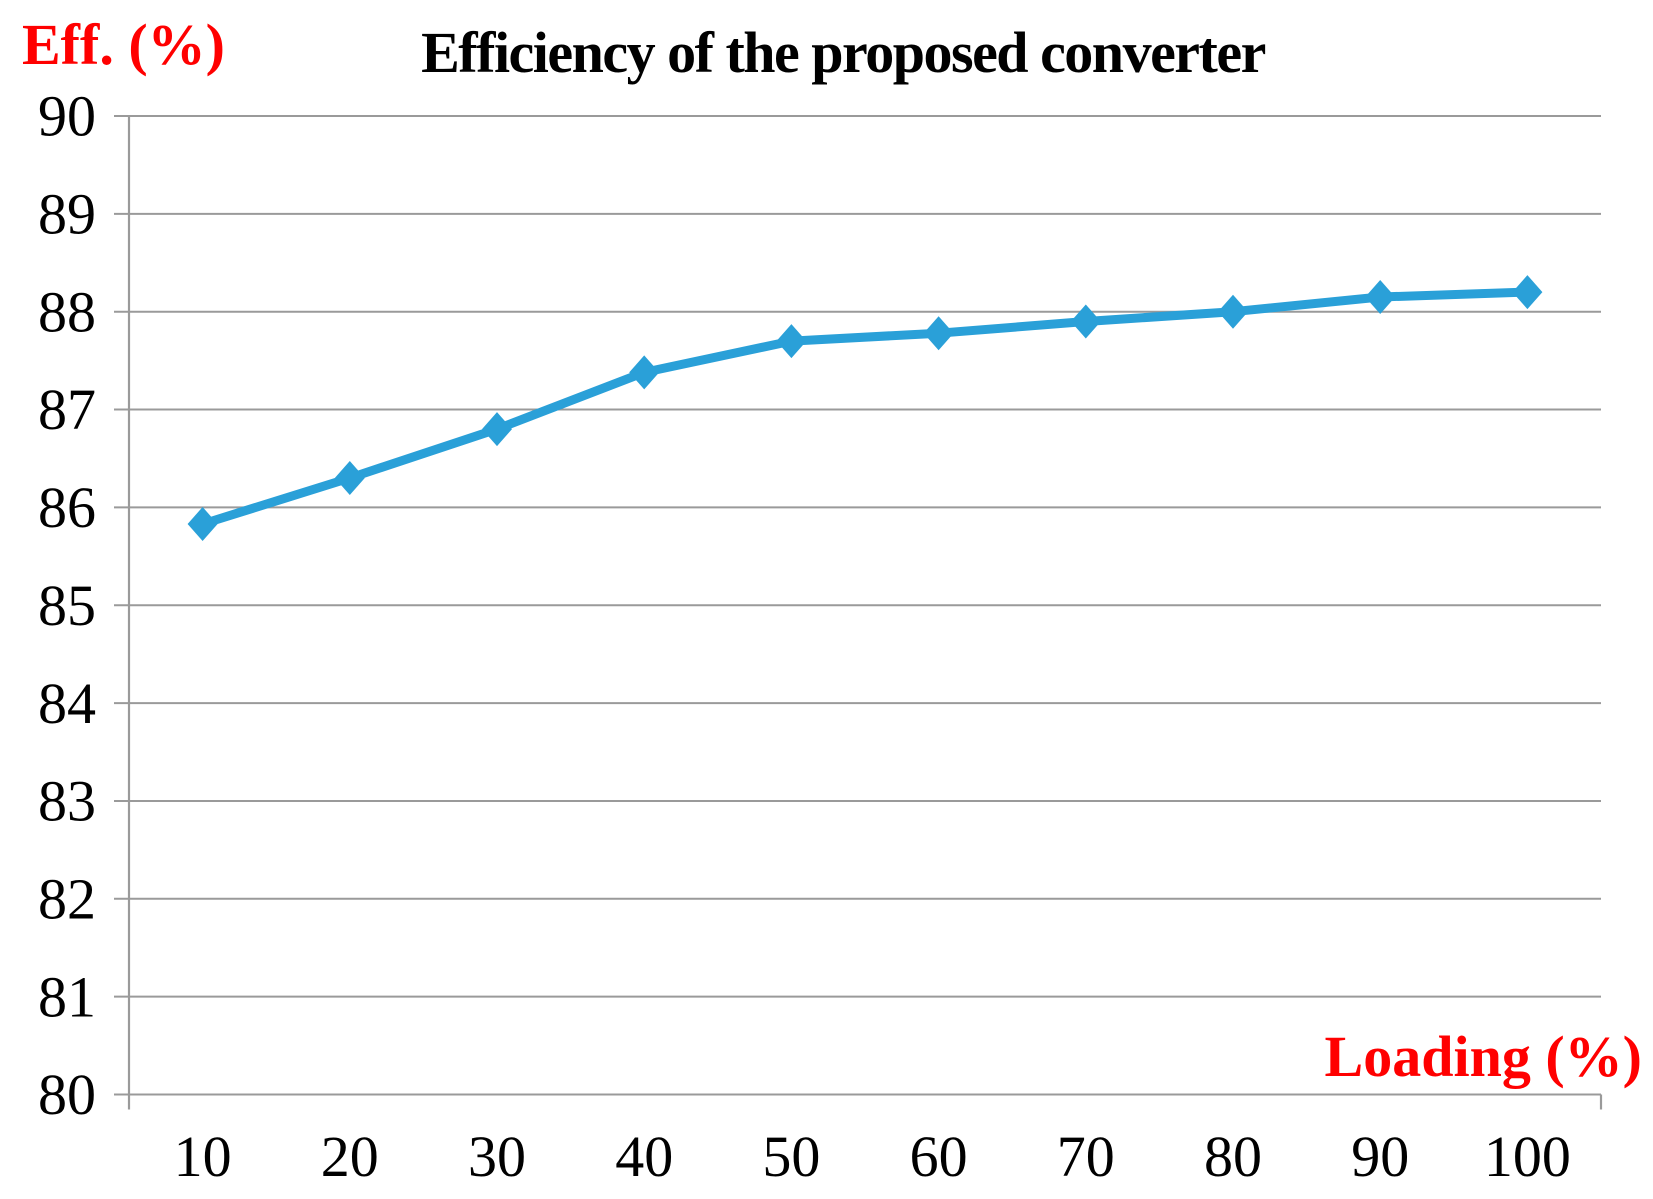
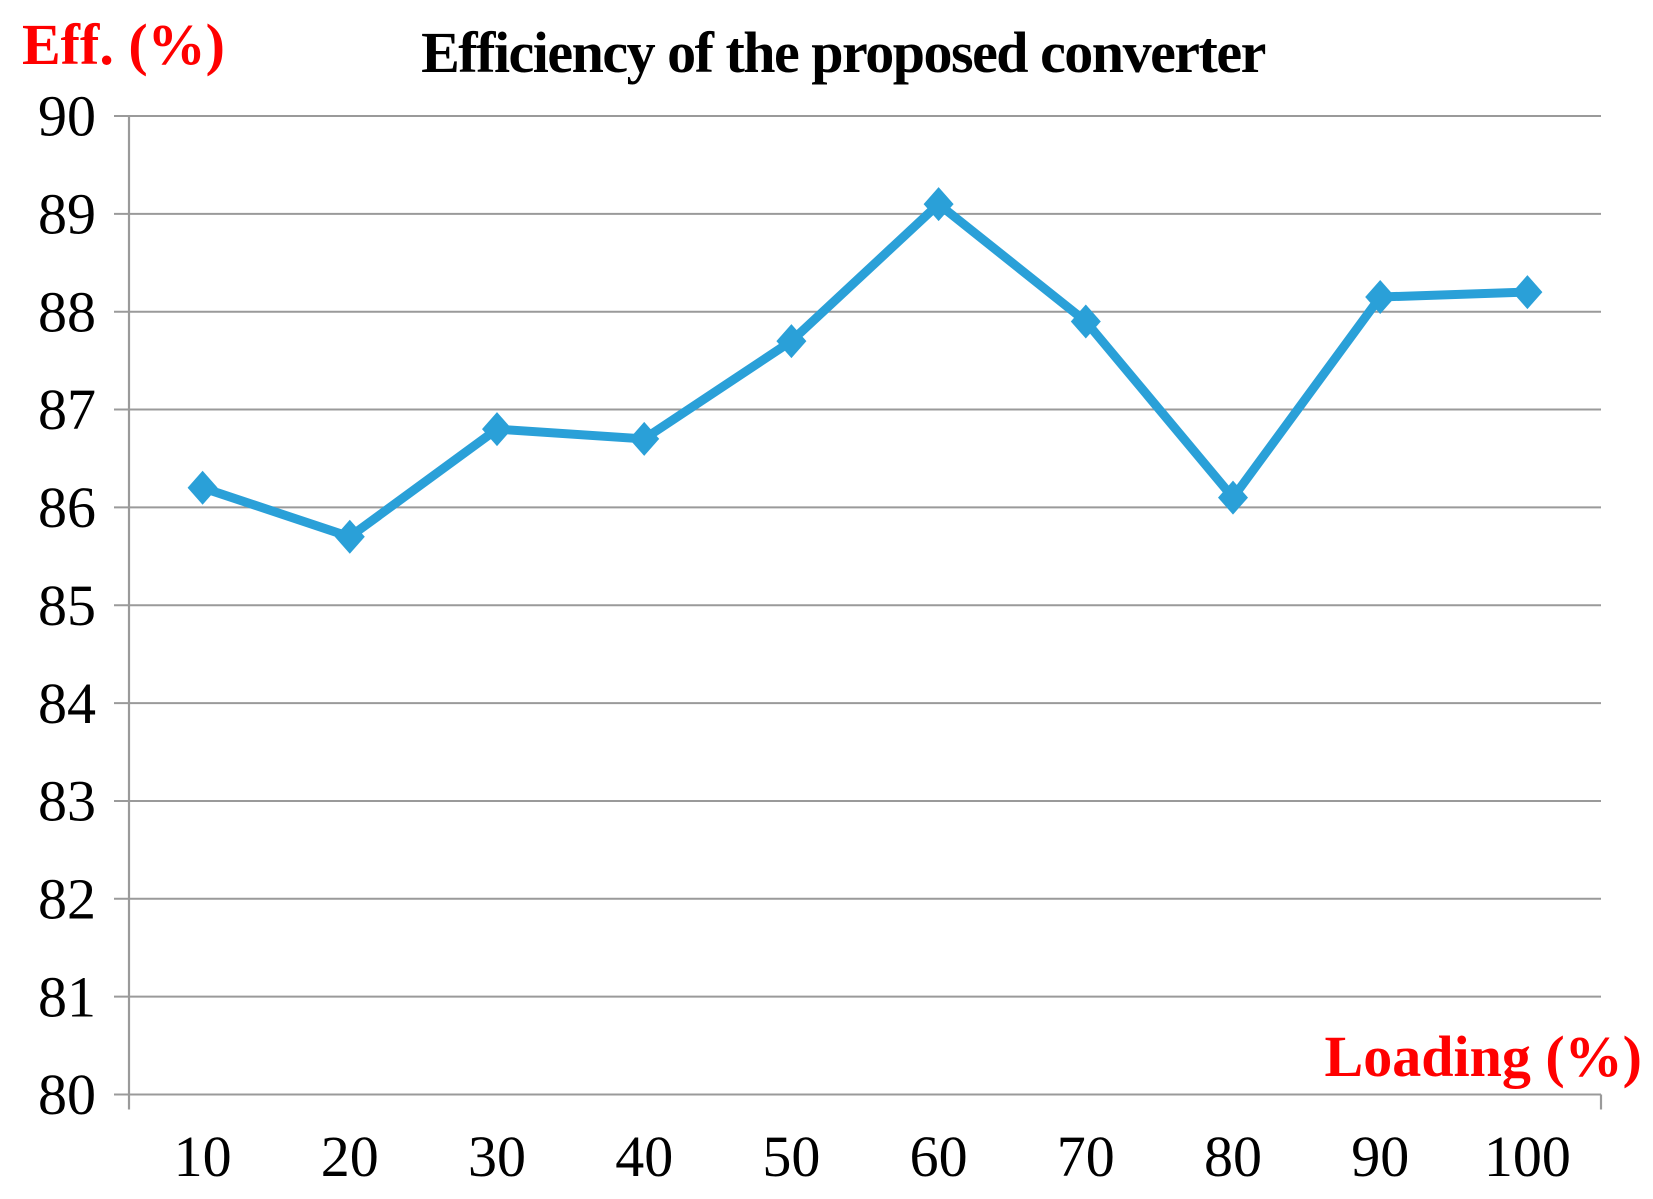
10: 85.8 -> 86.2
20: 86.3 -> 85.7
40: 87.4 -> 86.7
60: 87.8 -> 89.1
80: 88.0 -> 86.1
